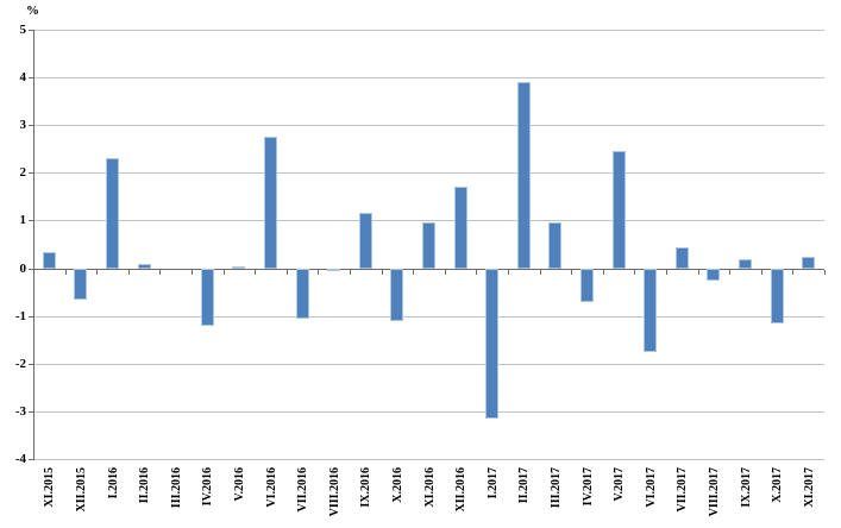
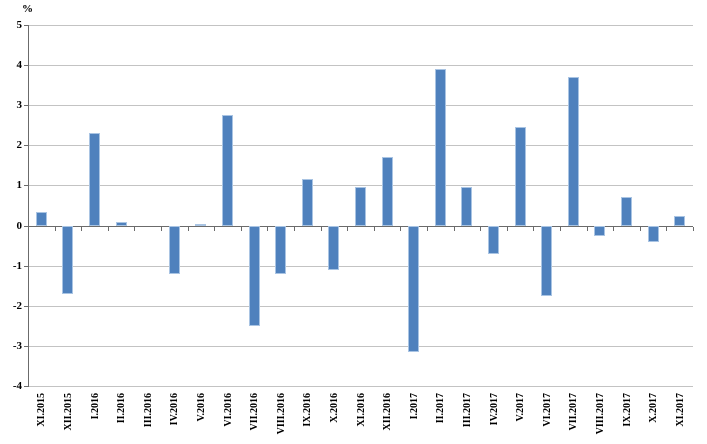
XII.2015: -0.7 -> -1.7
VII.2016: -1.1 -> -2.5
VIII.2016: -0.1 -> -1.2
VII.2017: 0.5 -> 3.7
IX.2017: 0.2 -> 0.7
X.2017: -1.1 -> -0.4
